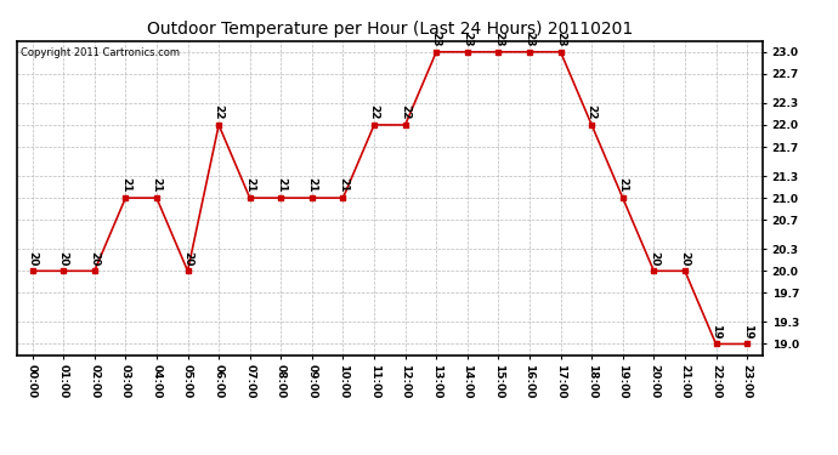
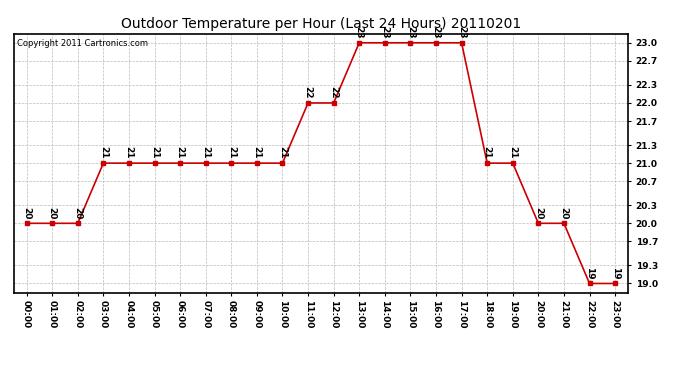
05:00: 20 -> 21
06:00: 22 -> 21
18:00: 22 -> 21
